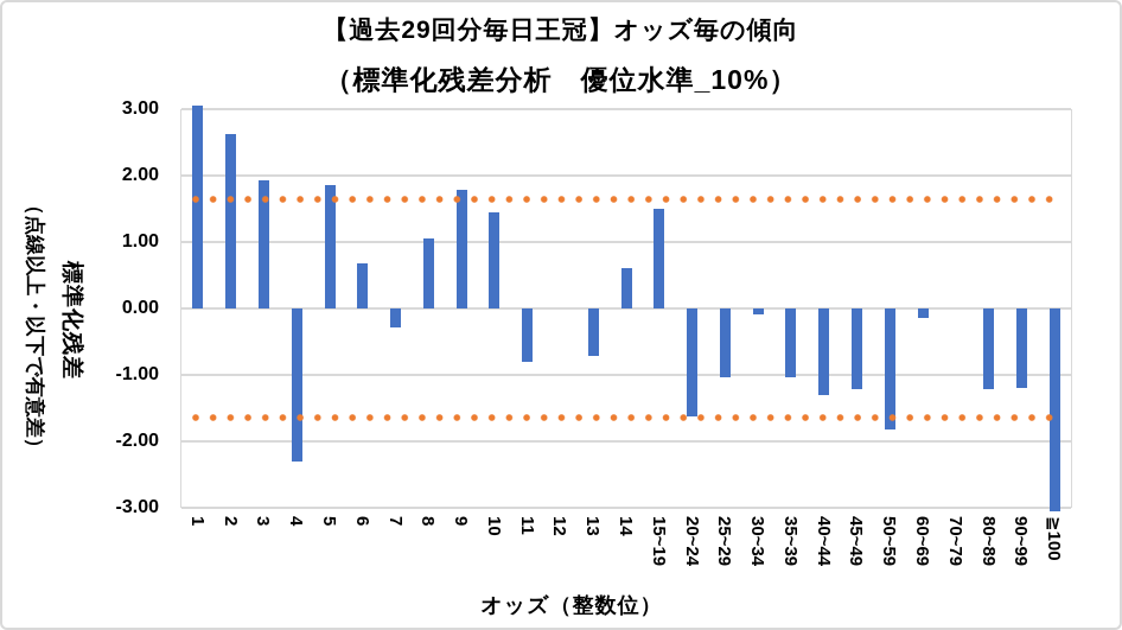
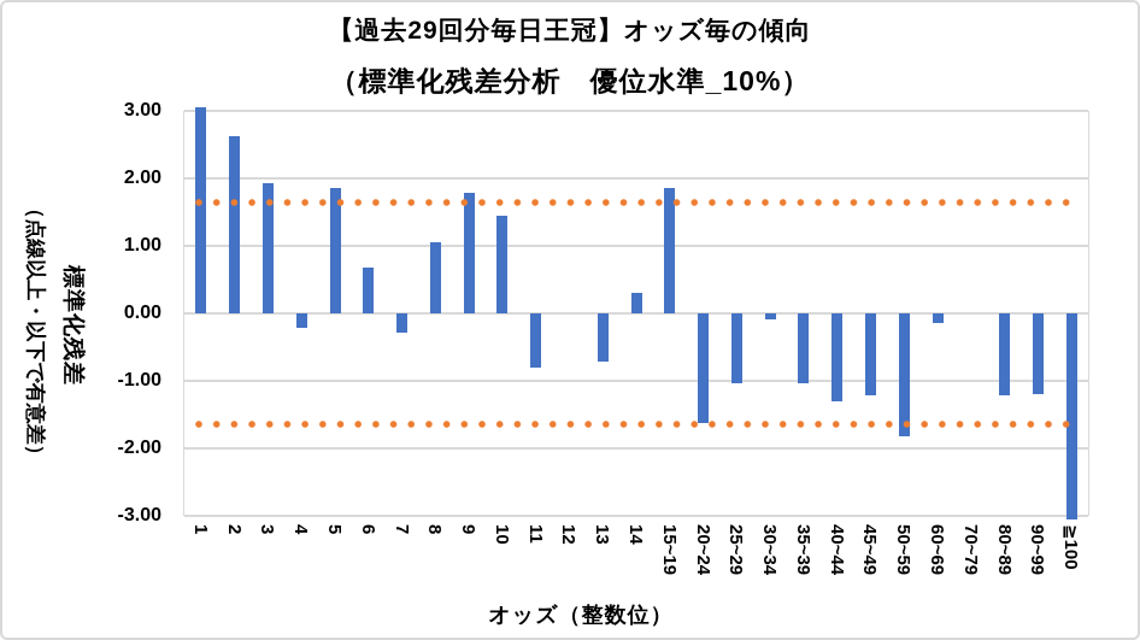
4: -2.3 -> -0.2
14: 0.6 -> 0.3
15~19: 1.5 -> 1.9
